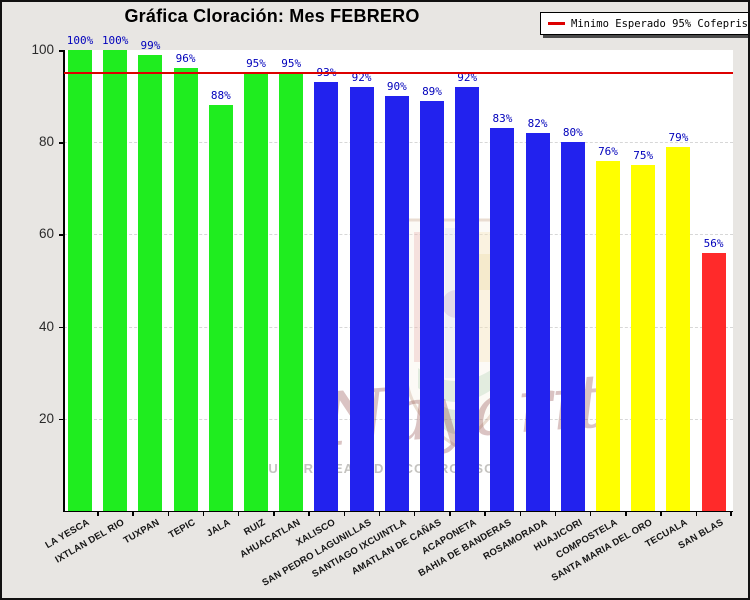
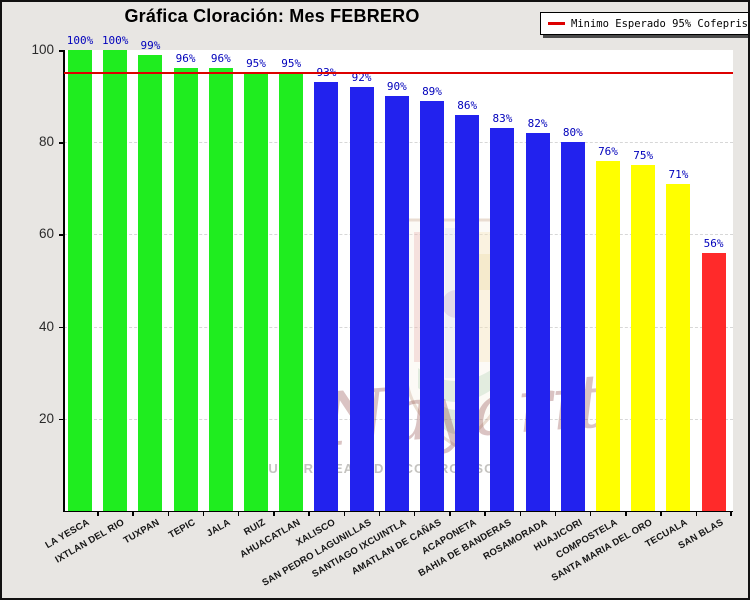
JALA: 88% -> 96%
ACAPONETA: 92% -> 86%
TECUALA: 79% -> 71%
